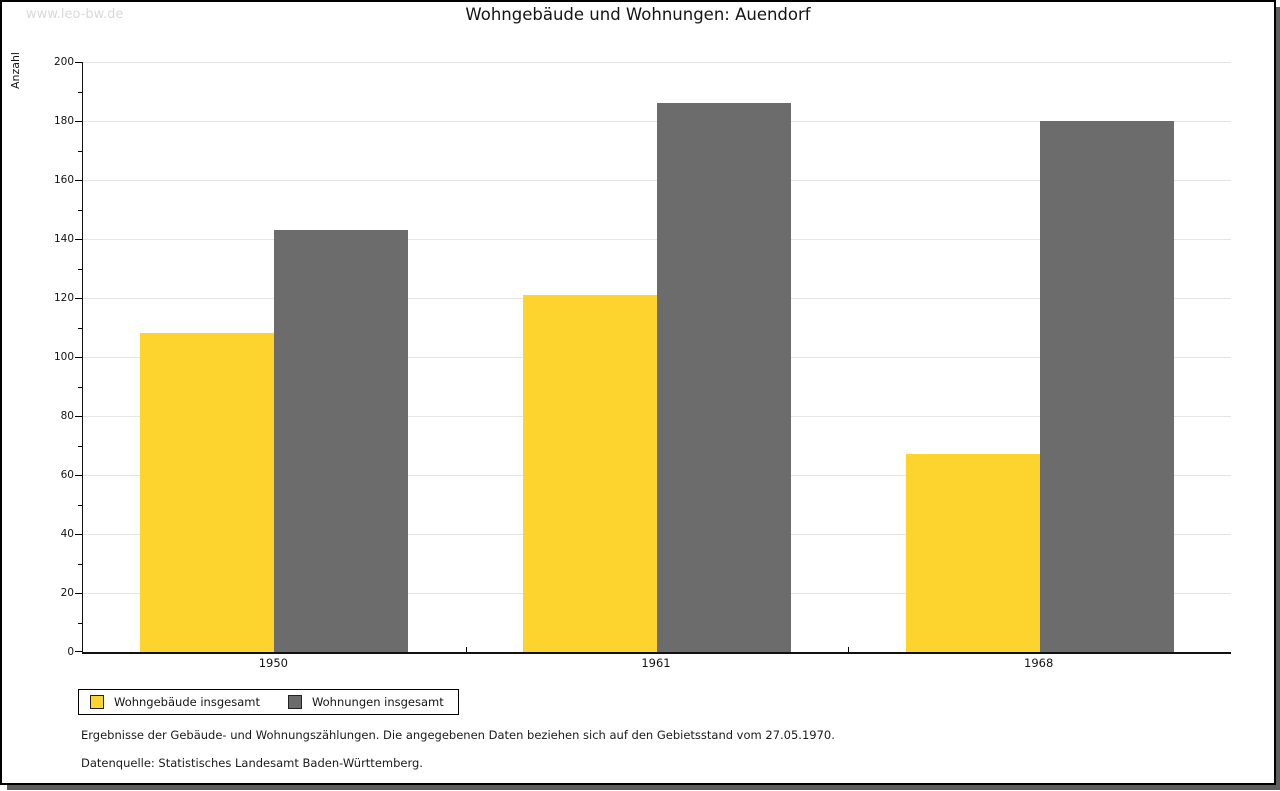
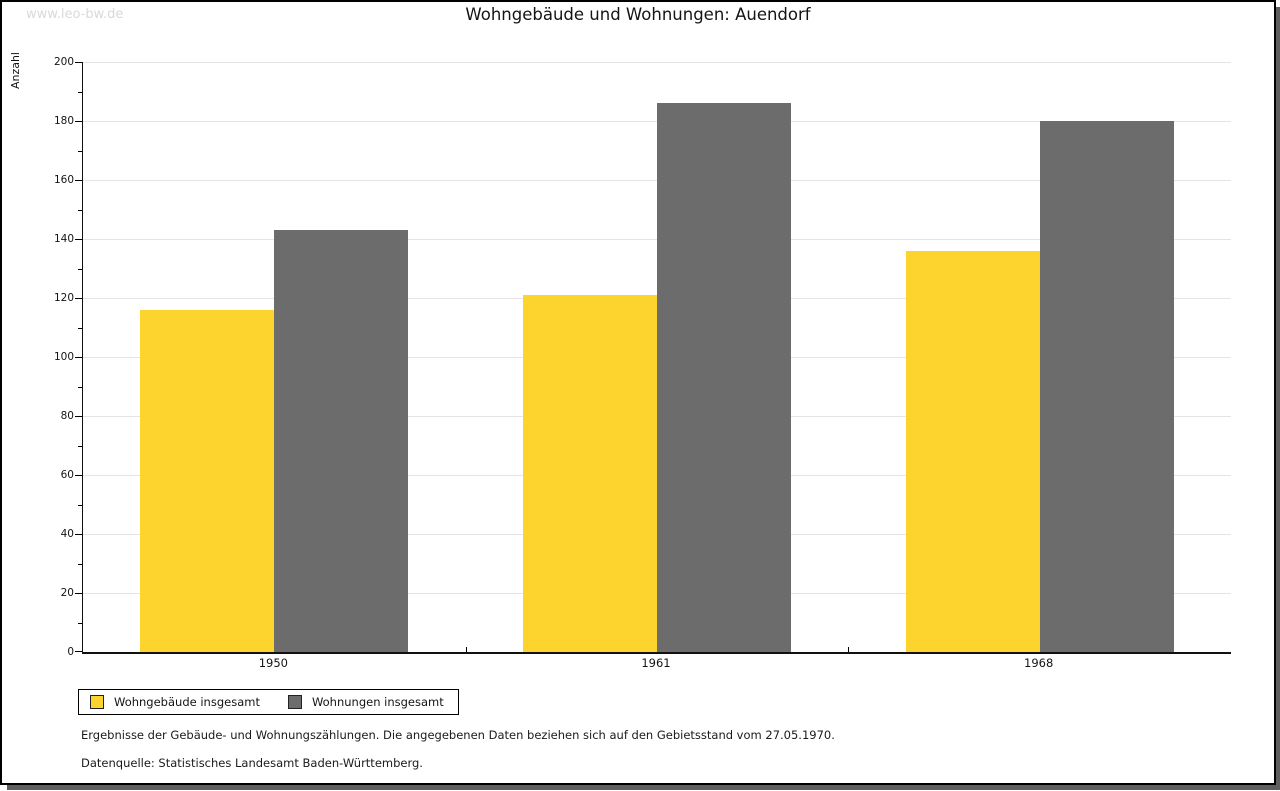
Wohngebäude insgesamt/1950: 108 -> 116
Wohngebäude insgesamt/1968: 67 -> 136
